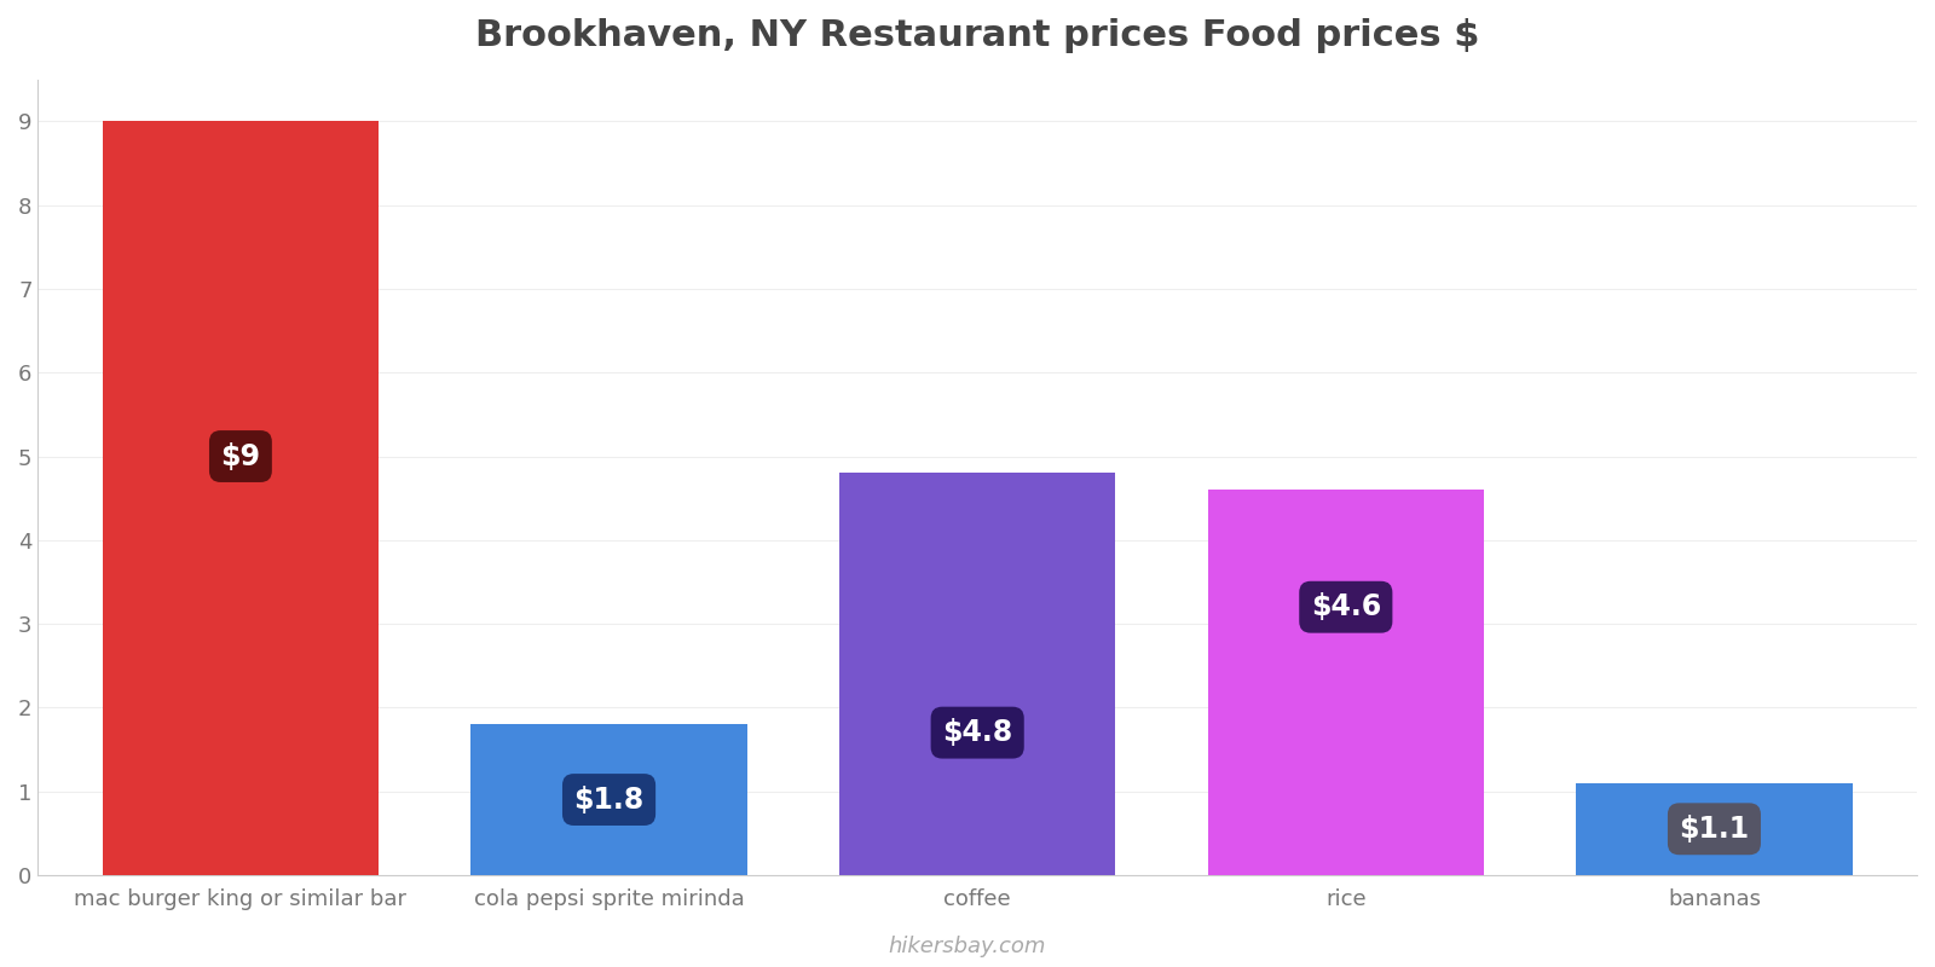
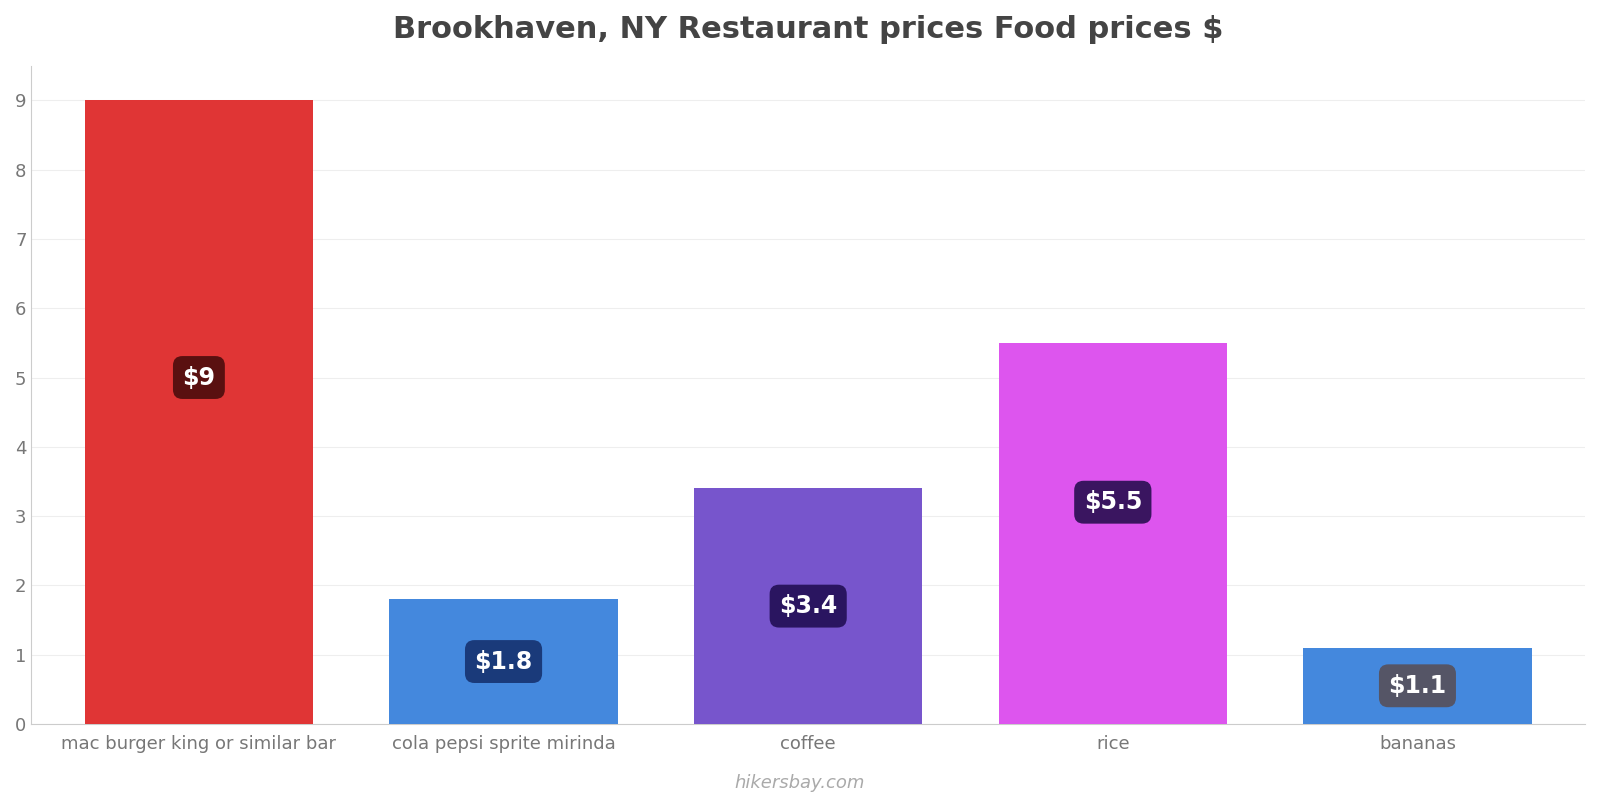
coffee: $4.8 -> $3.4
rice: $4.6 -> $5.5
